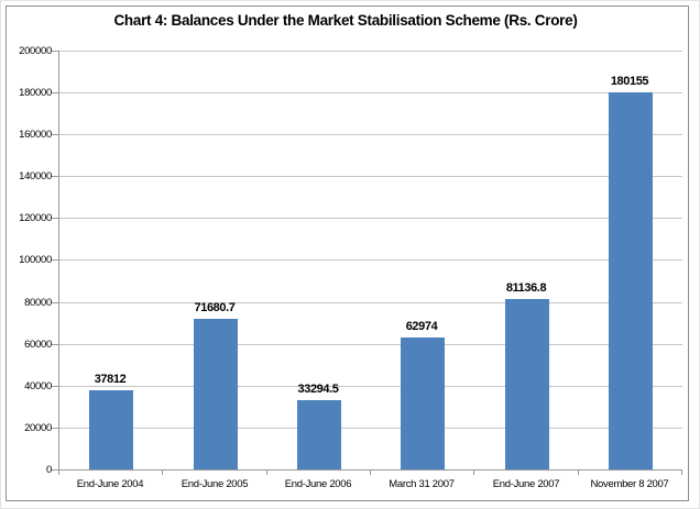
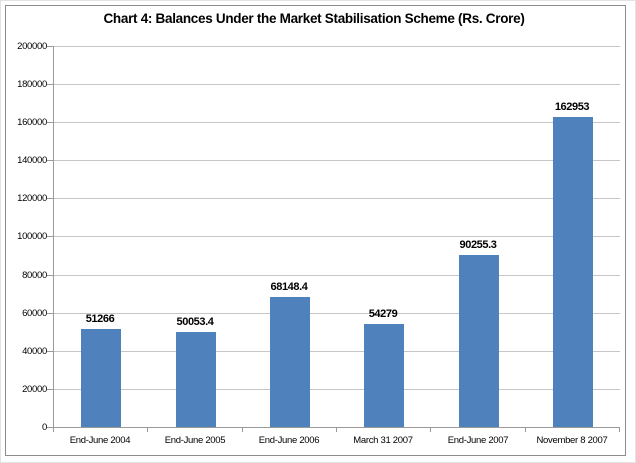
End-June 2004: 37812 -> 51266
End-June 2005: 71680.7 -> 50053.4
End-June 2006: 33294.5 -> 68148.4
March 31 2007: 62974 -> 54279
End-June 2007: 81136.8 -> 90255.3
November 8 2007: 180155 -> 162953
